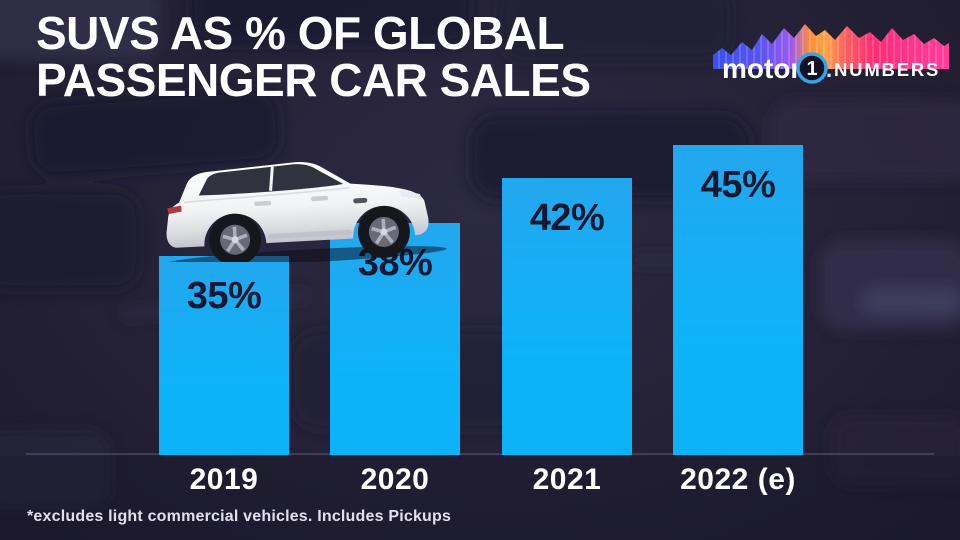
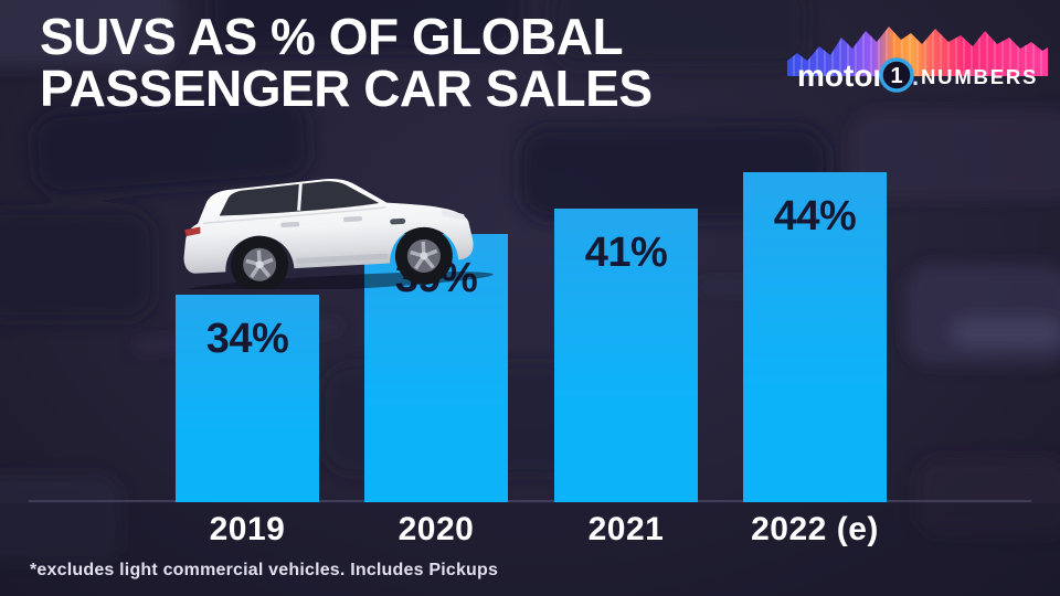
2019: 35% -> 34%
2020: 38% -> 39%
2021: 42% -> 41%
2022 (e): 45% -> 44%
